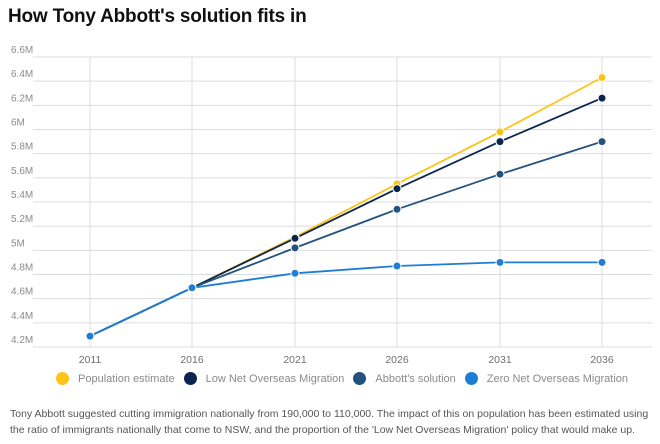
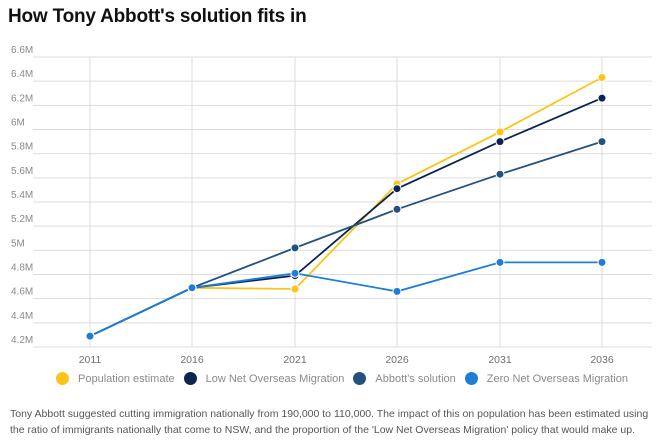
Population estimate/2021: 5.11M -> 4.68M
Low Net Overseas Migration/2021: 5.10M -> 4.79M
Zero Net Overseas Migration/2026: 4.87M -> 4.66M
